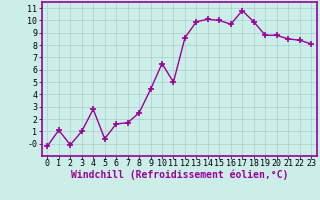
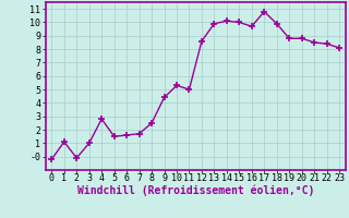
5: 0.4 -> 1.5
10: 6.5 -> 5.3
